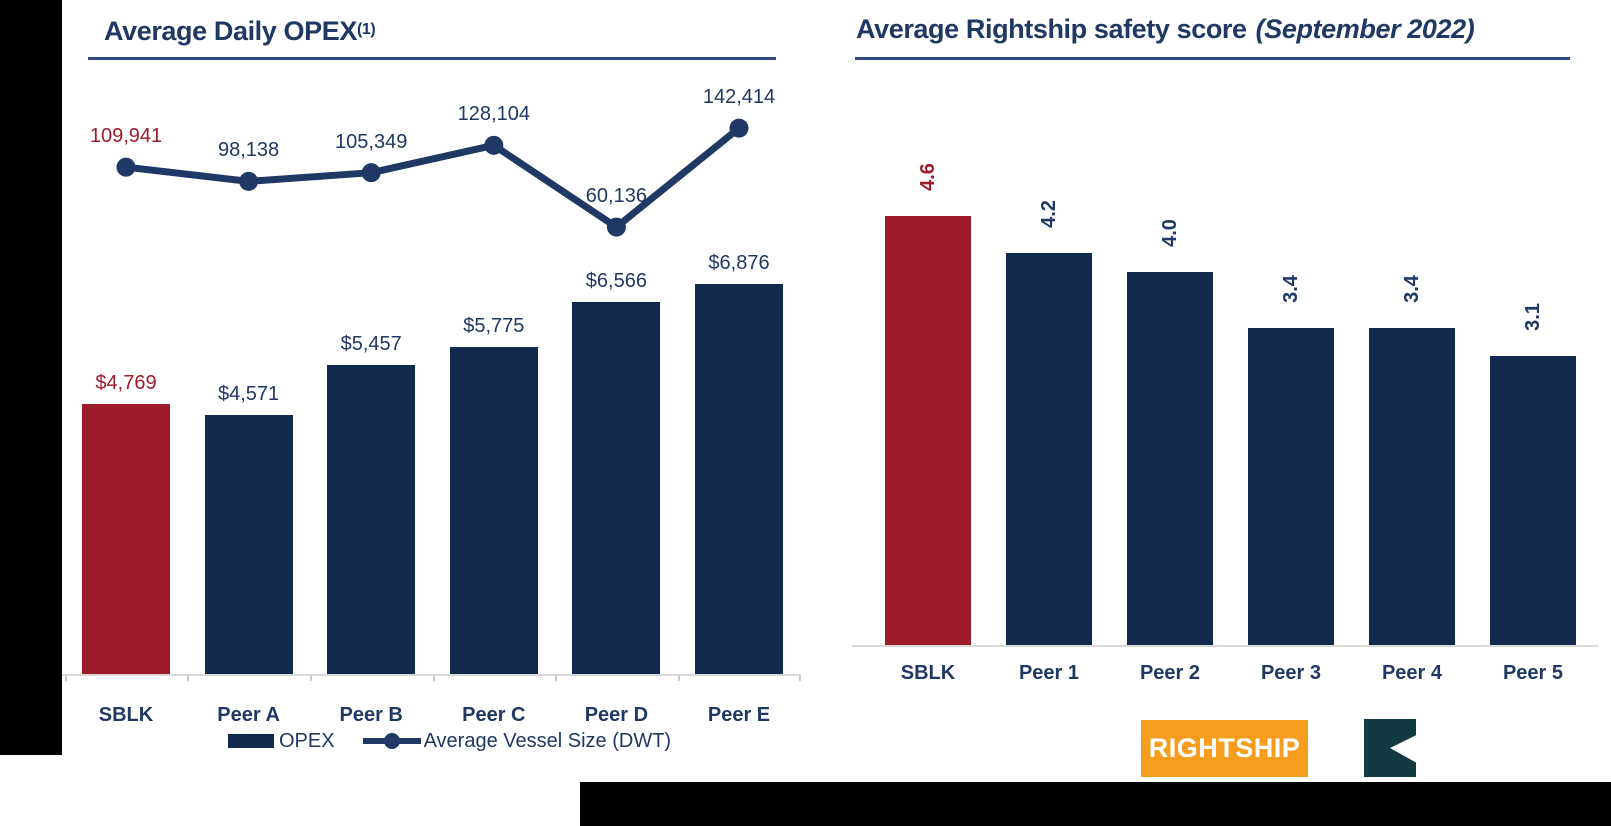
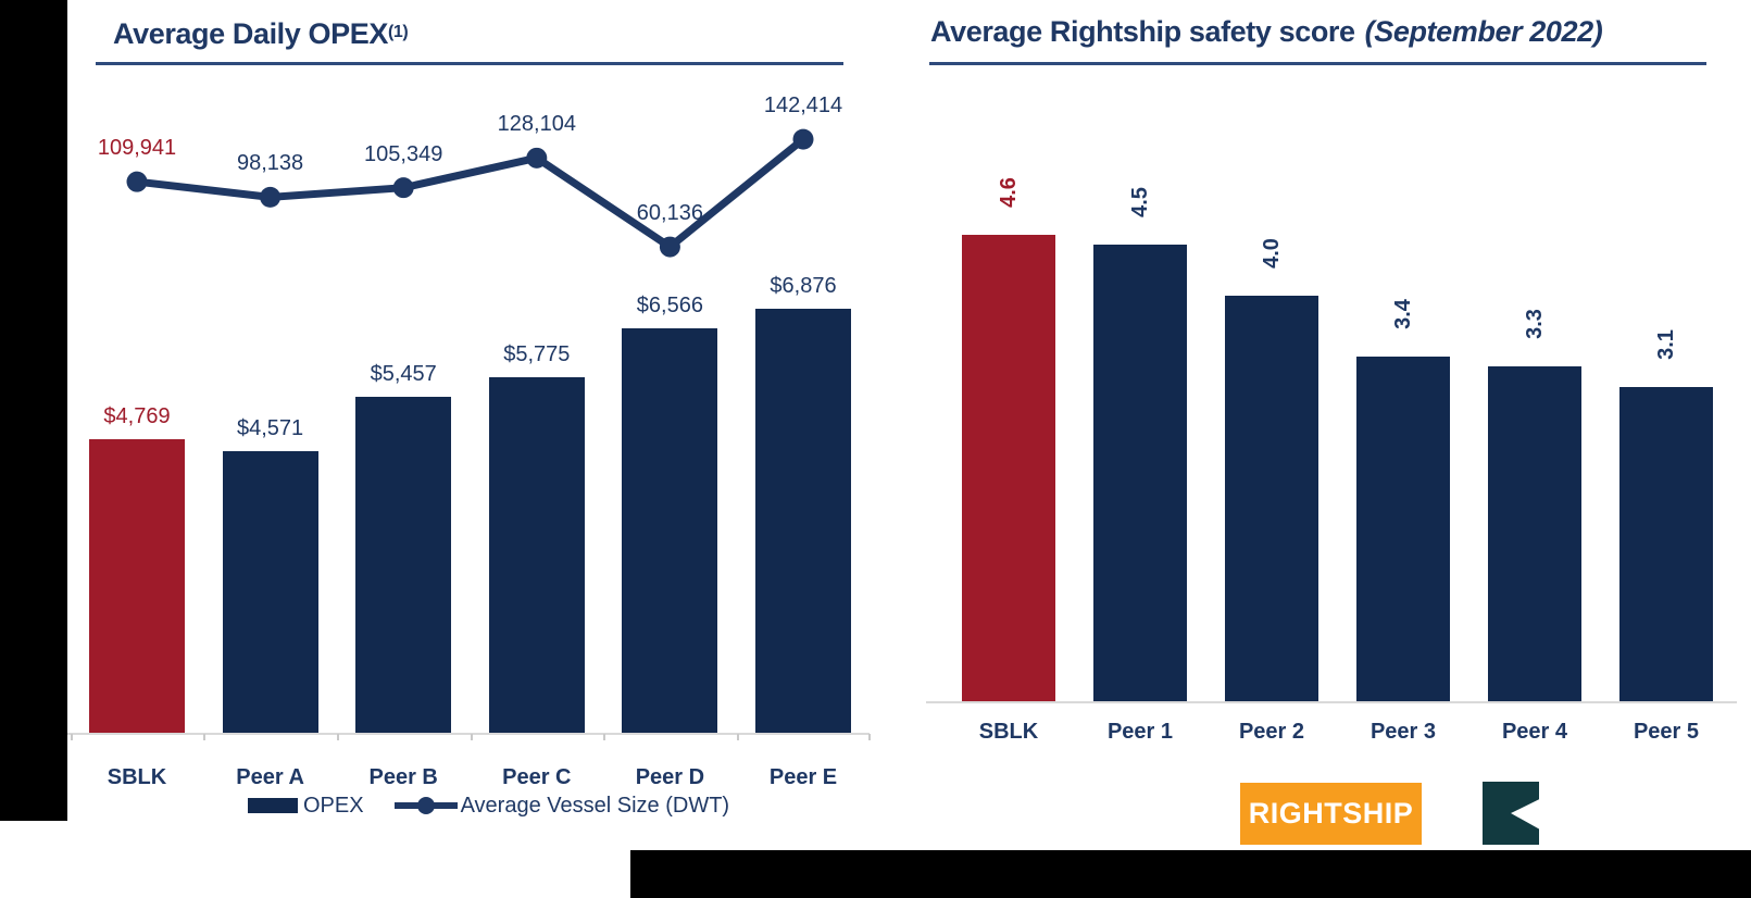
Average Rightship safety score/Peer 1: 4.2 -> 4.5
Average Rightship safety score/Peer 4: 3.4 -> 3.3
